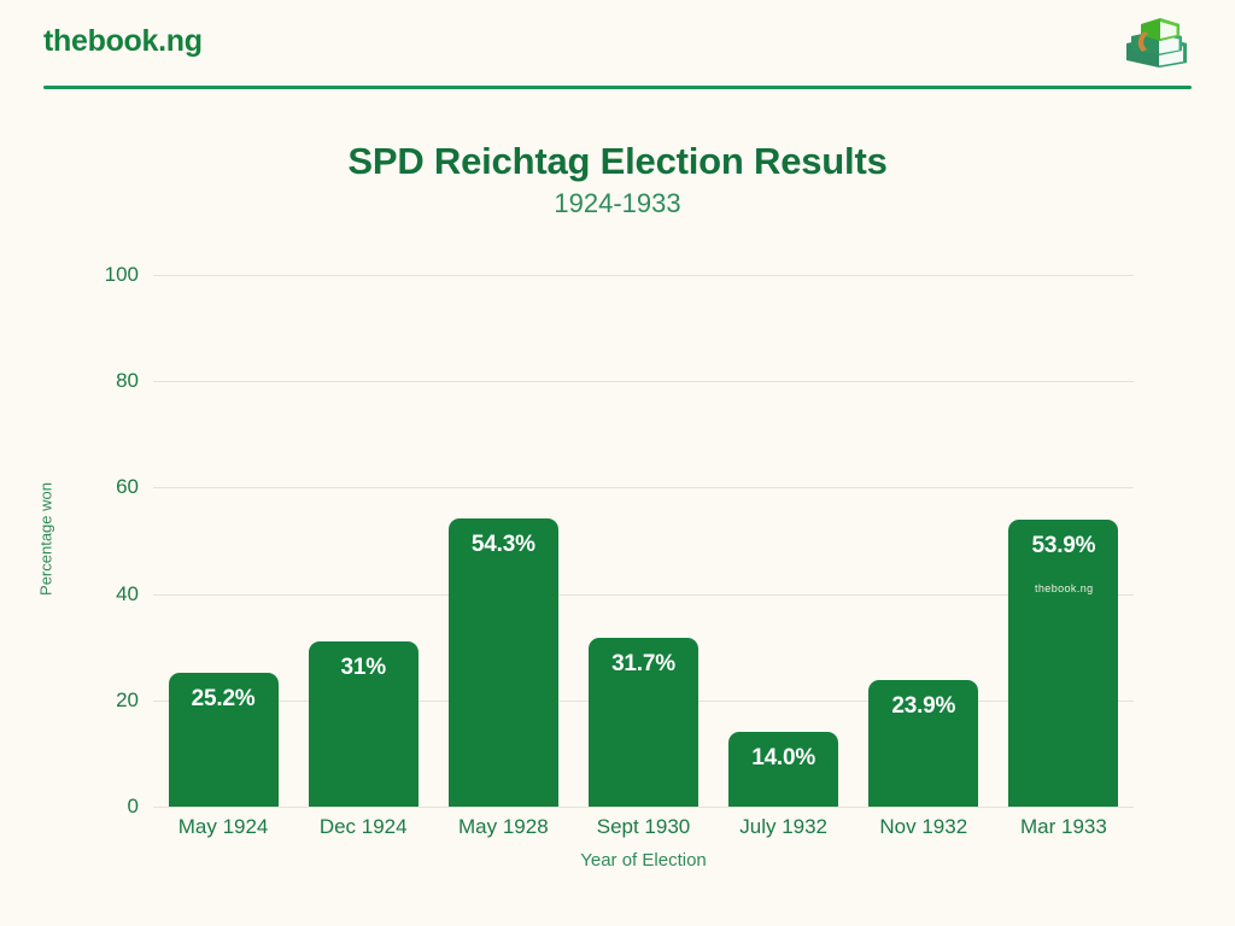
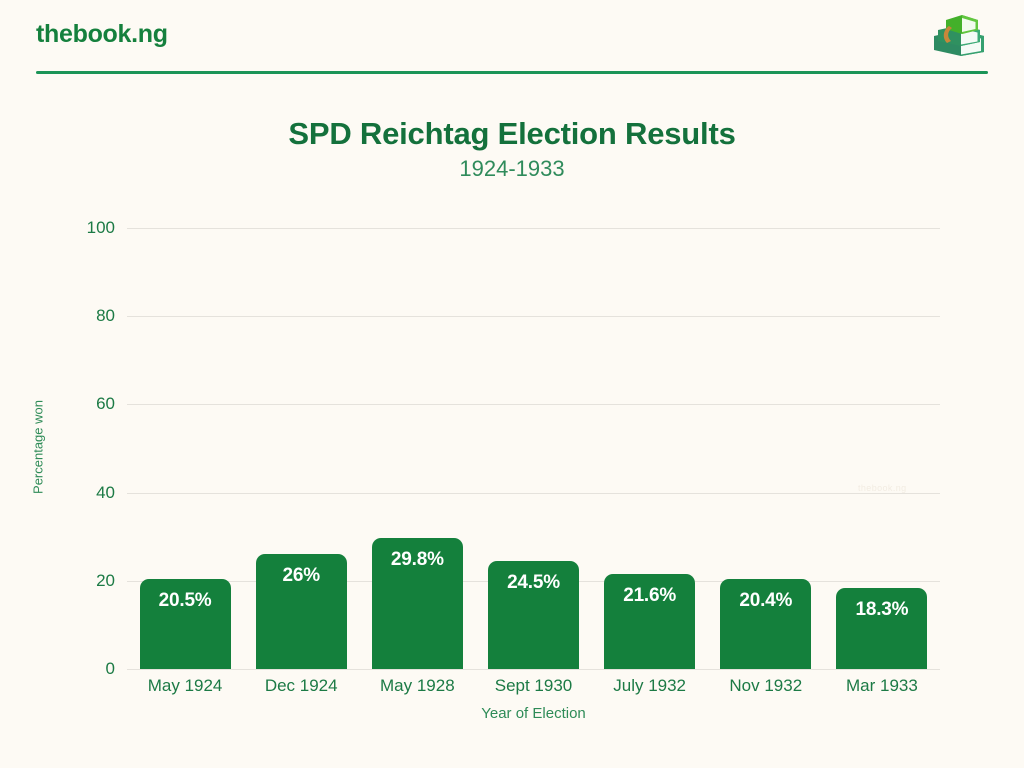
May 1924: 25.2% -> 20.5%
Dec 1924: 31% -> 26%
May 1928: 54.3% -> 29.8%
Sept 1930: 31.7% -> 24.5%
July 1932: 14.0% -> 21.6%
Nov 1932: 23.9% -> 20.4%
Mar 1933: 53.9% -> 18.3%
